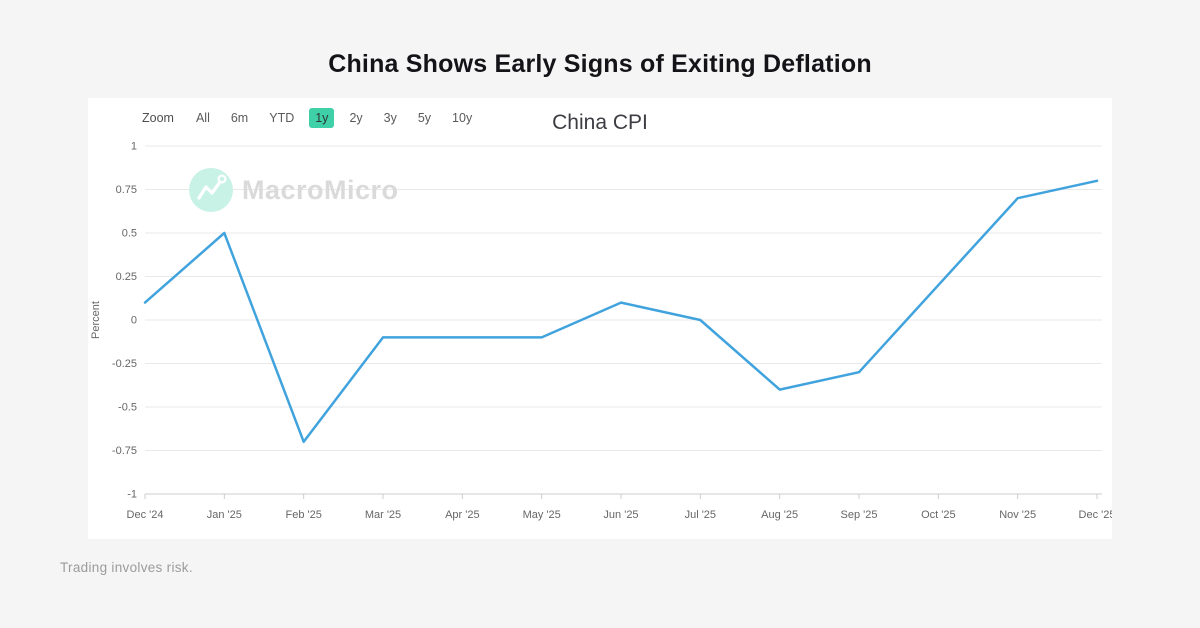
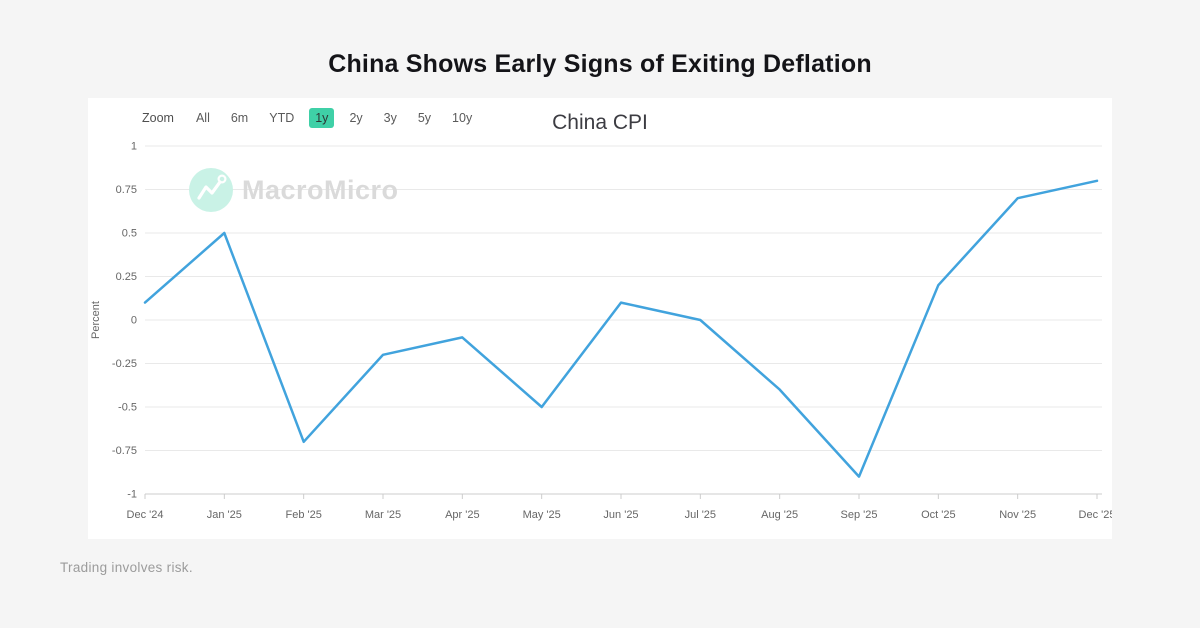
Mar '25: -0.1 -> -0.2
May '25: -0.1 -> -0.5
Sep '25: -0.3 -> -0.9
